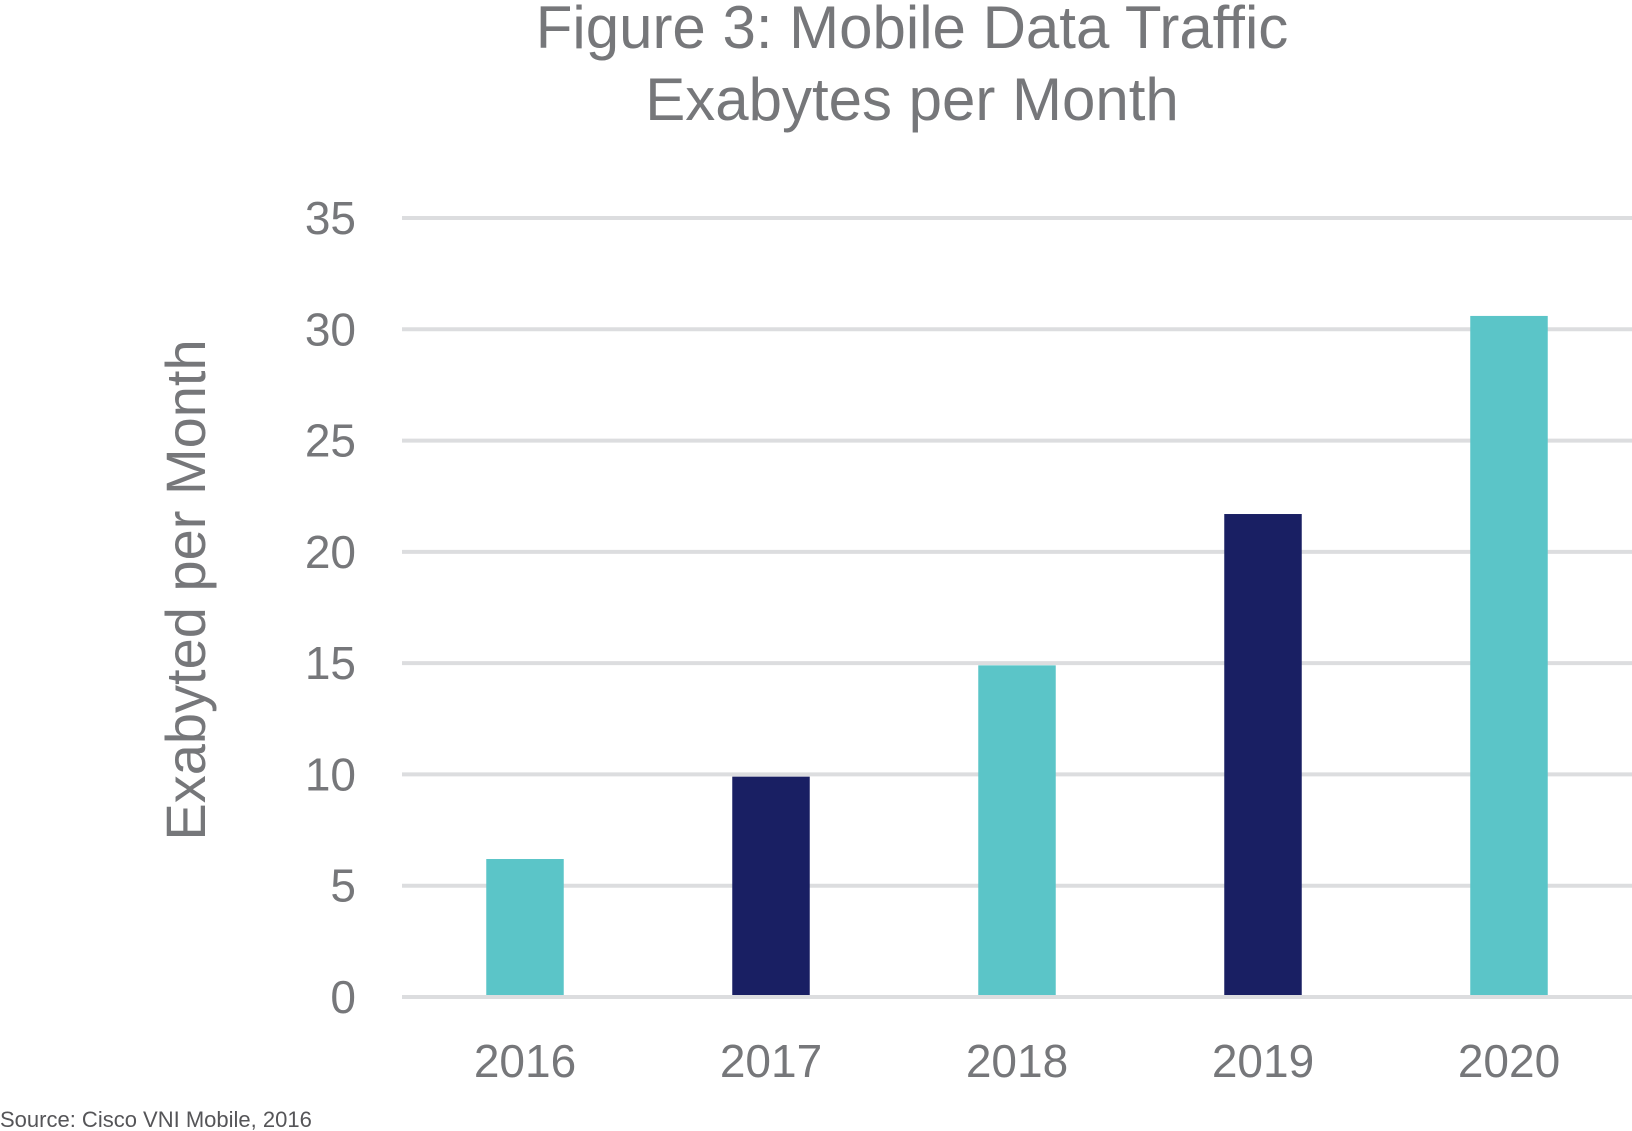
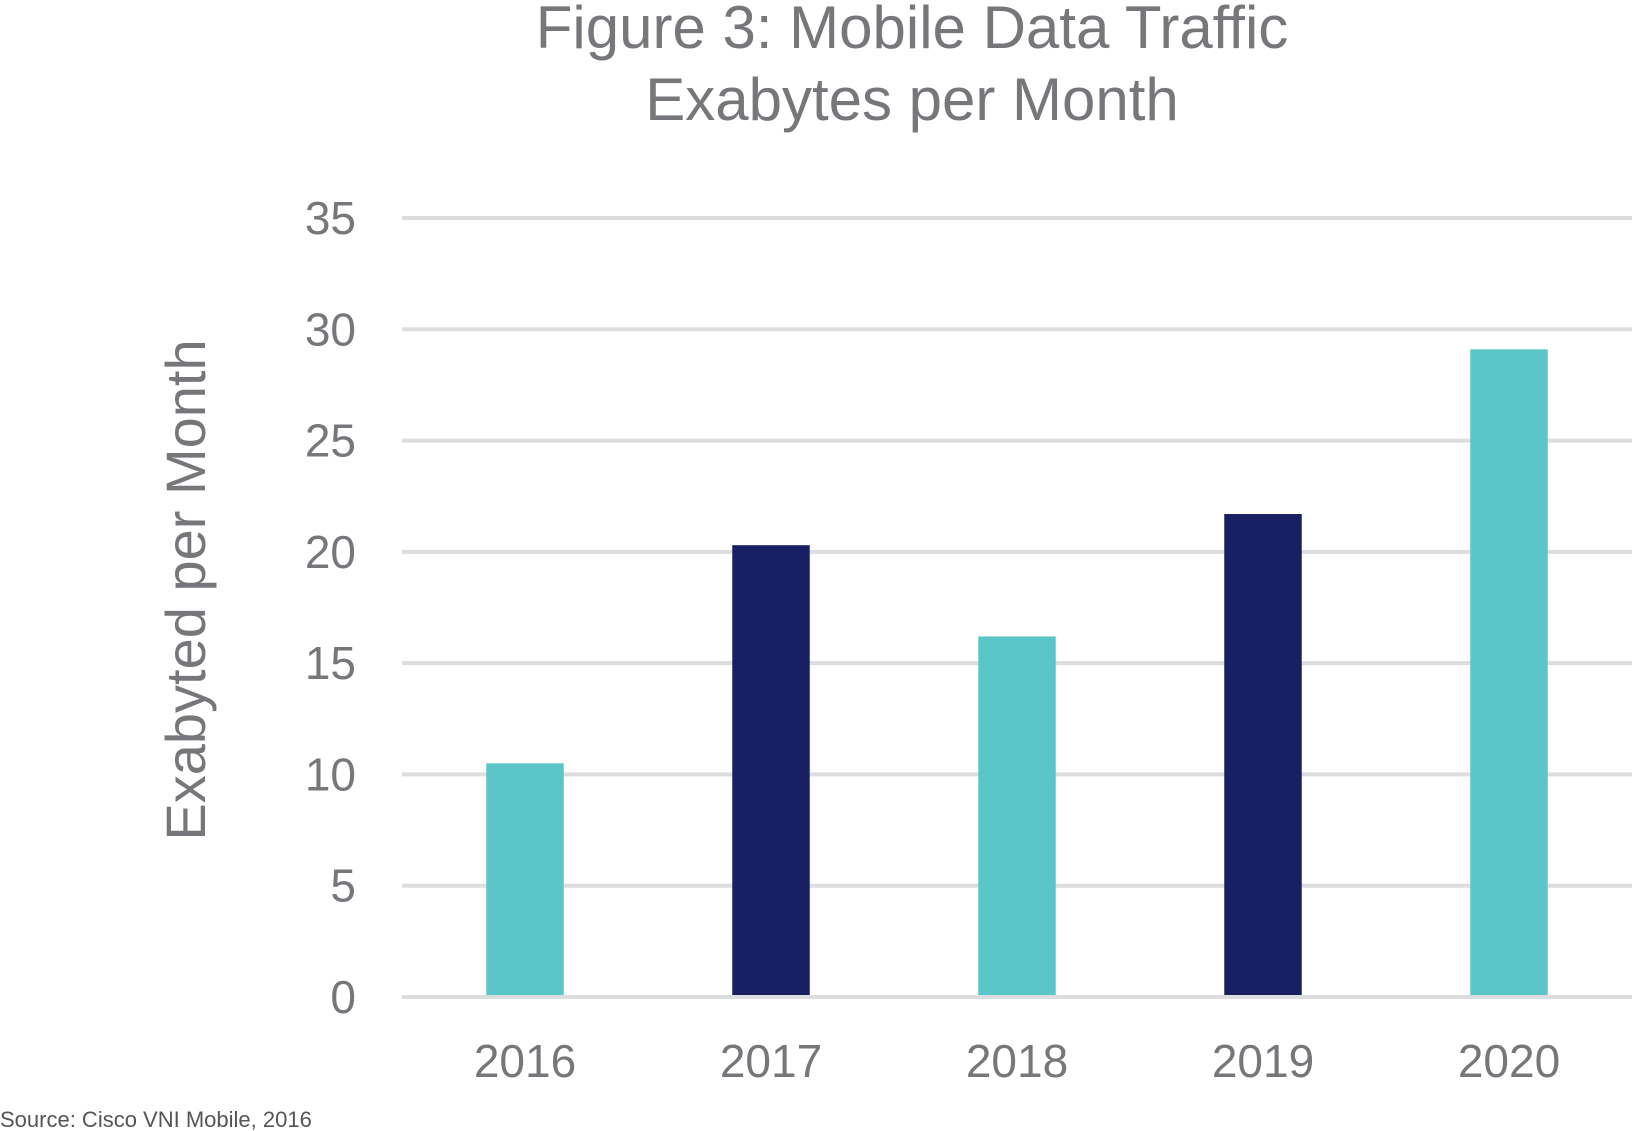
2016: 6.2 -> 10.5
2017: 9.9 -> 20.3
2018: 14.9 -> 16.2
2020: 30.6 -> 29.1
